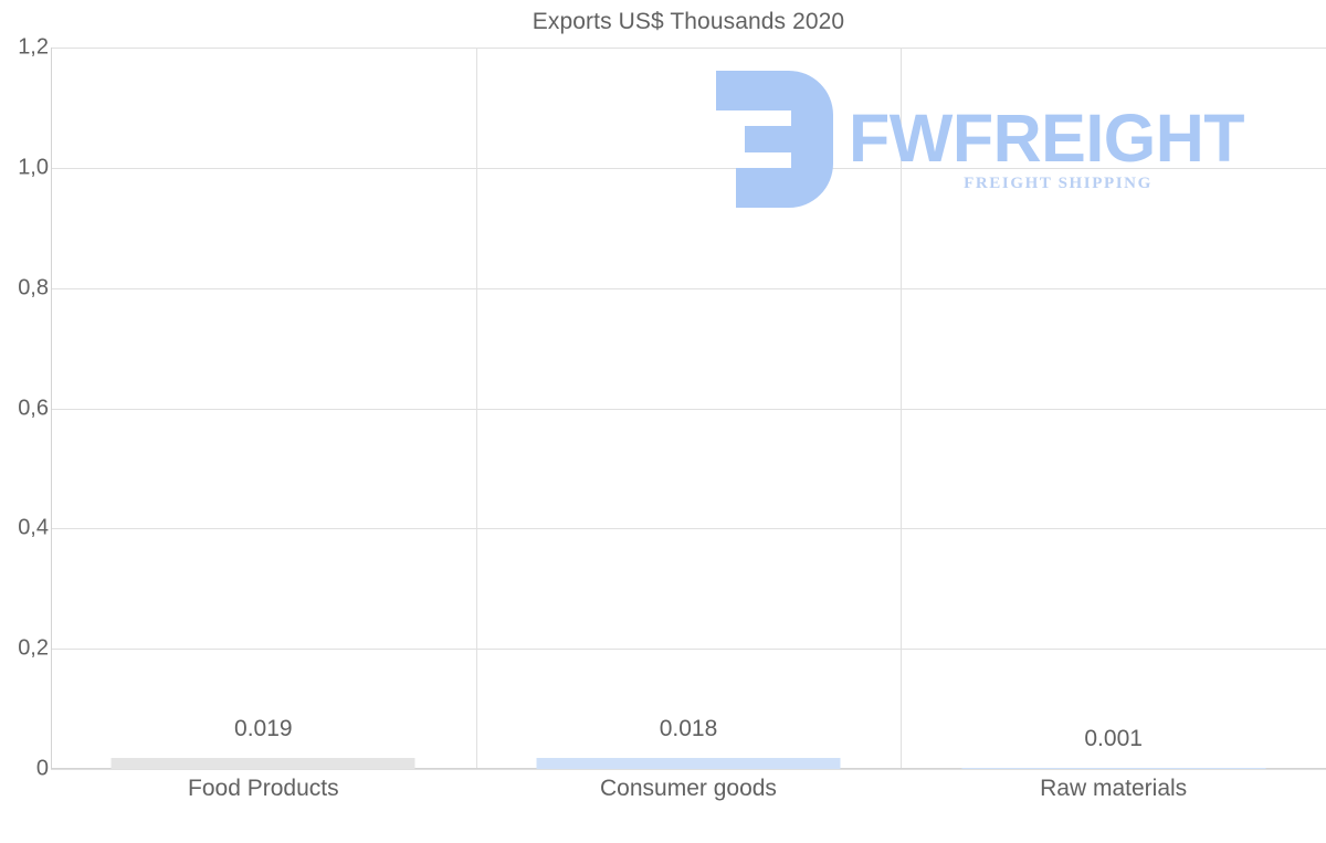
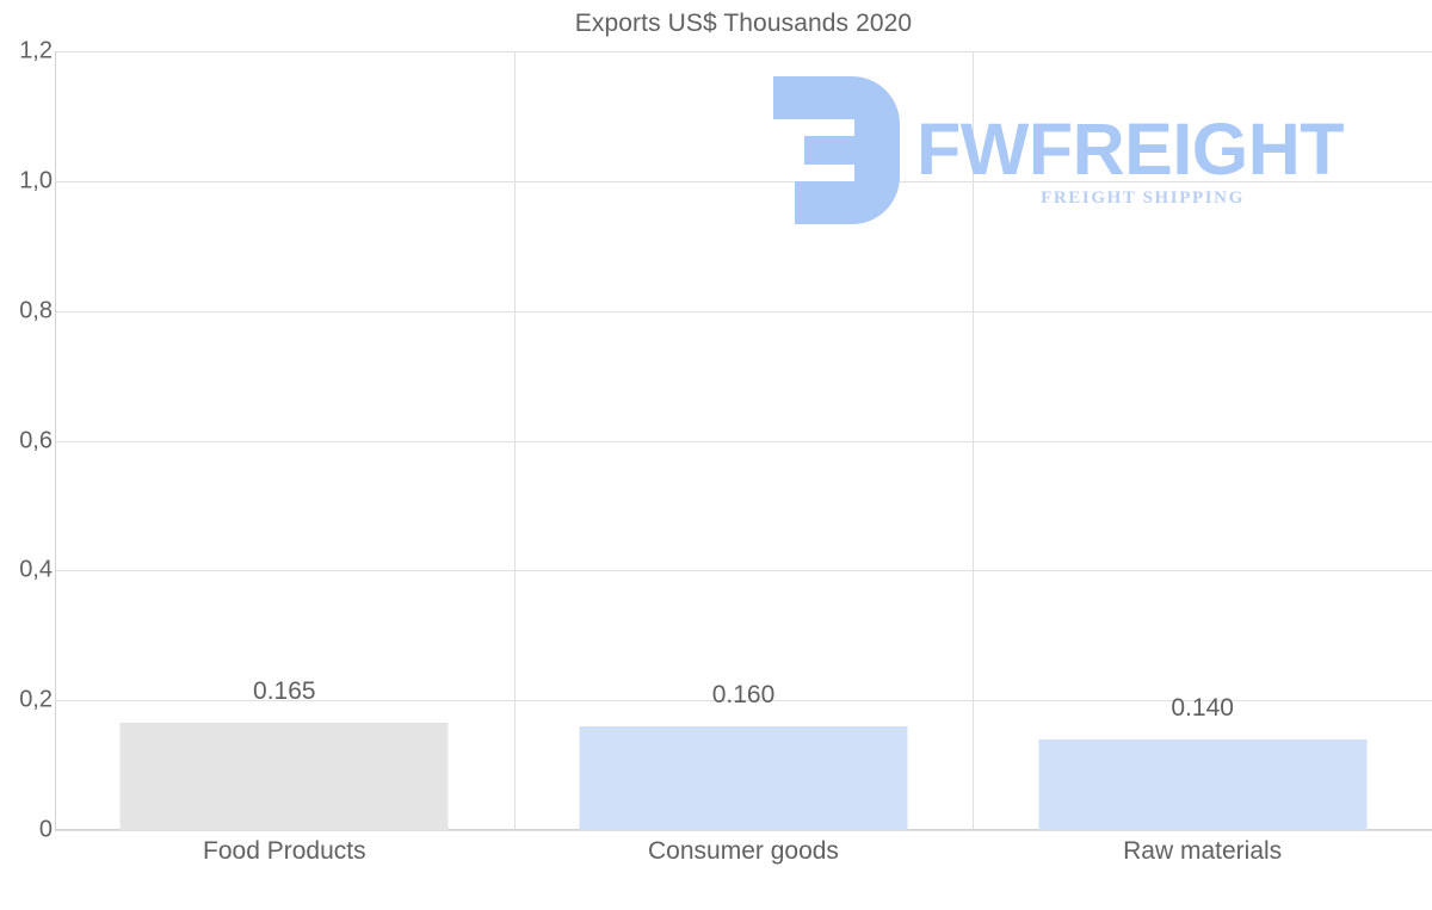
Food Products: 0.019 -> 0.165
Consumer goods: 0.018 -> 0.160
Raw materials: 0.001 -> 0.140
